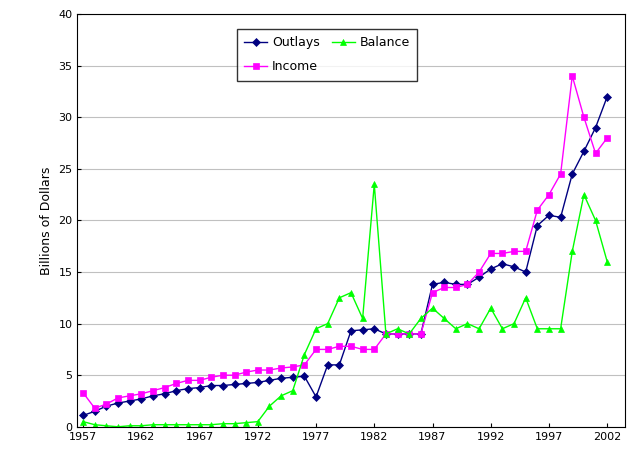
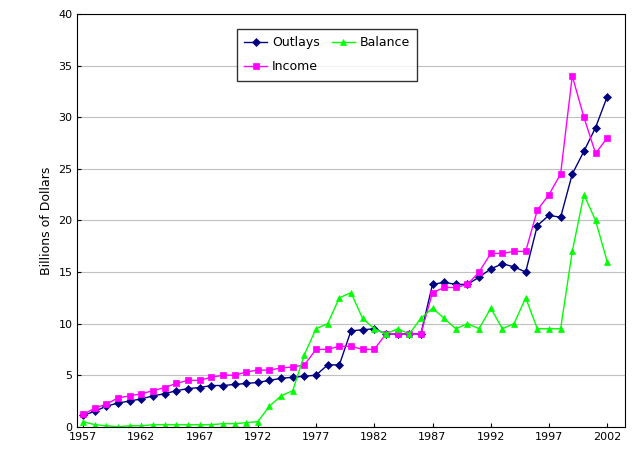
Income/1957: 3.3 -> 1.2
Outlays/1977: 2.9 -> 5.0
Balance/1982: 23.5 -> 9.5
